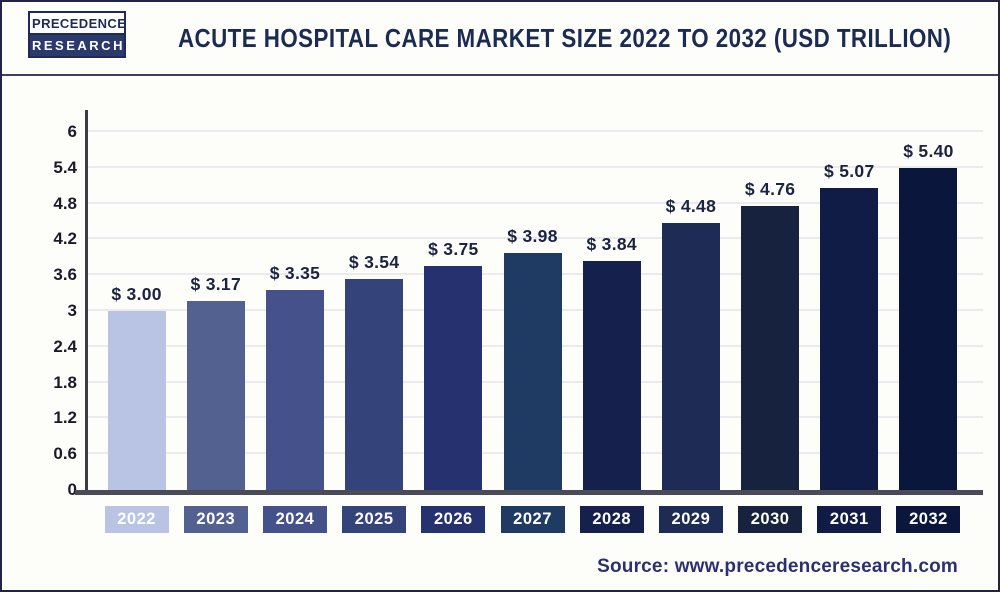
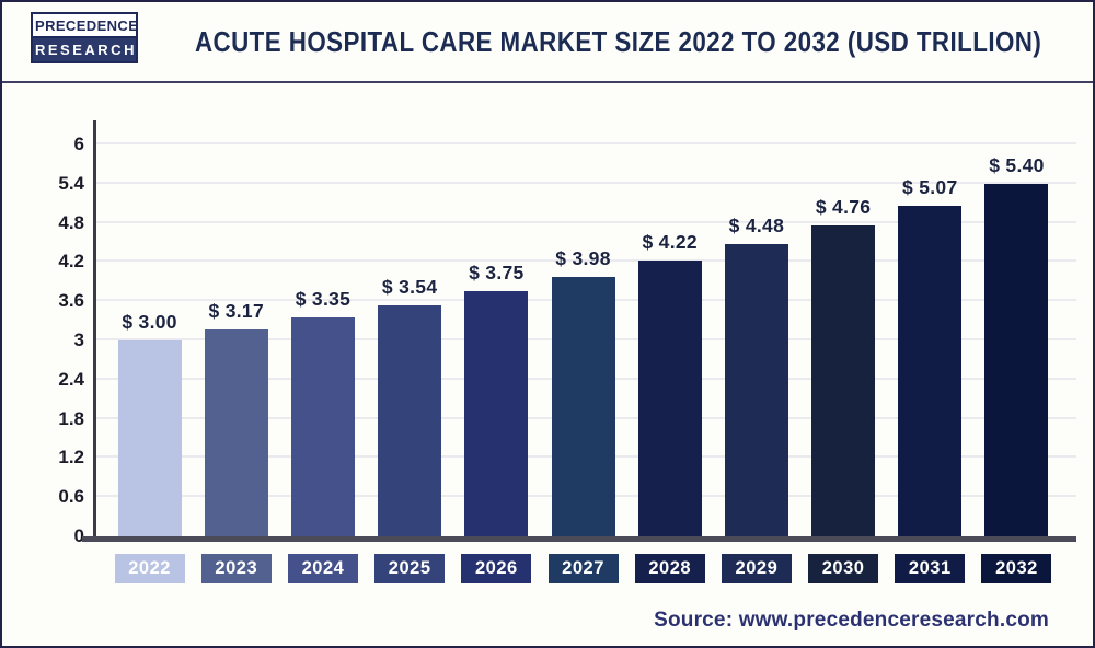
2028: 3.84 -> 4.22
